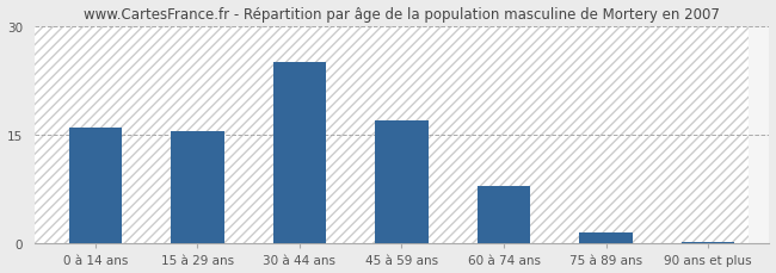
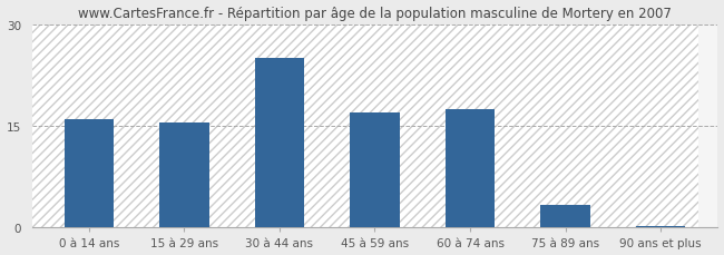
60 à 74 ans: 8.0 -> 17.4
75 à 89 ans: 1.5 -> 3.4
